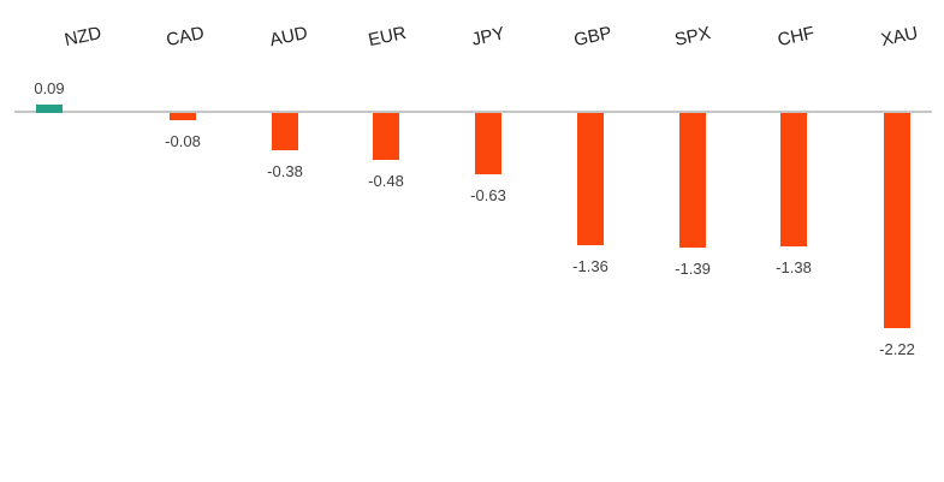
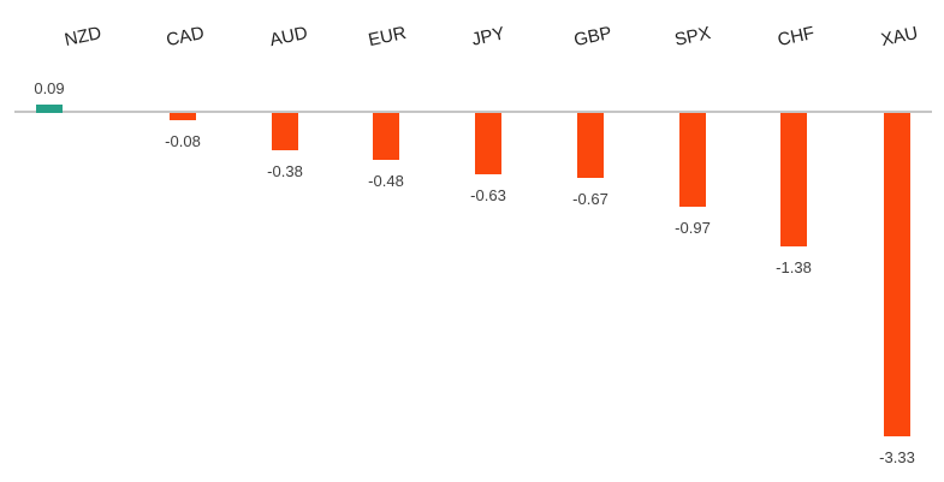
GBP: -1.36 -> -0.67
SPX: -1.39 -> -0.97
XAU: -2.22 -> -3.33
